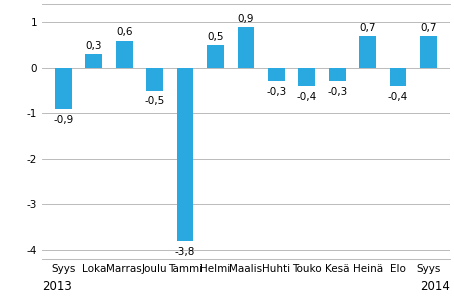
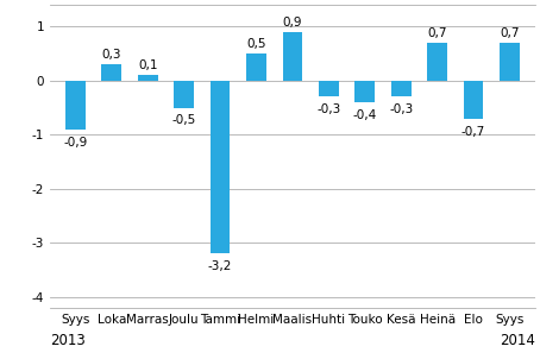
Marras: 0,6 -> 0,1
Tammi: -3,8 -> -3,2
Elo: -0,4 -> -0,7
